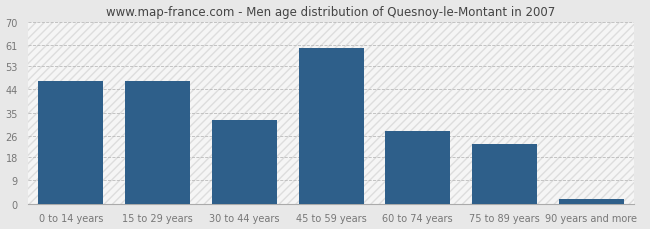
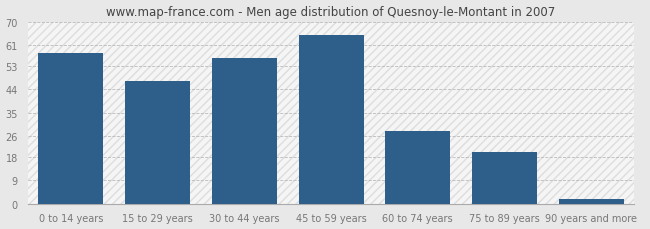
0 to 14 years: 47 -> 58
30 to 44 years: 32 -> 56
45 to 59 years: 60 -> 65
75 to 89 years: 23 -> 20
